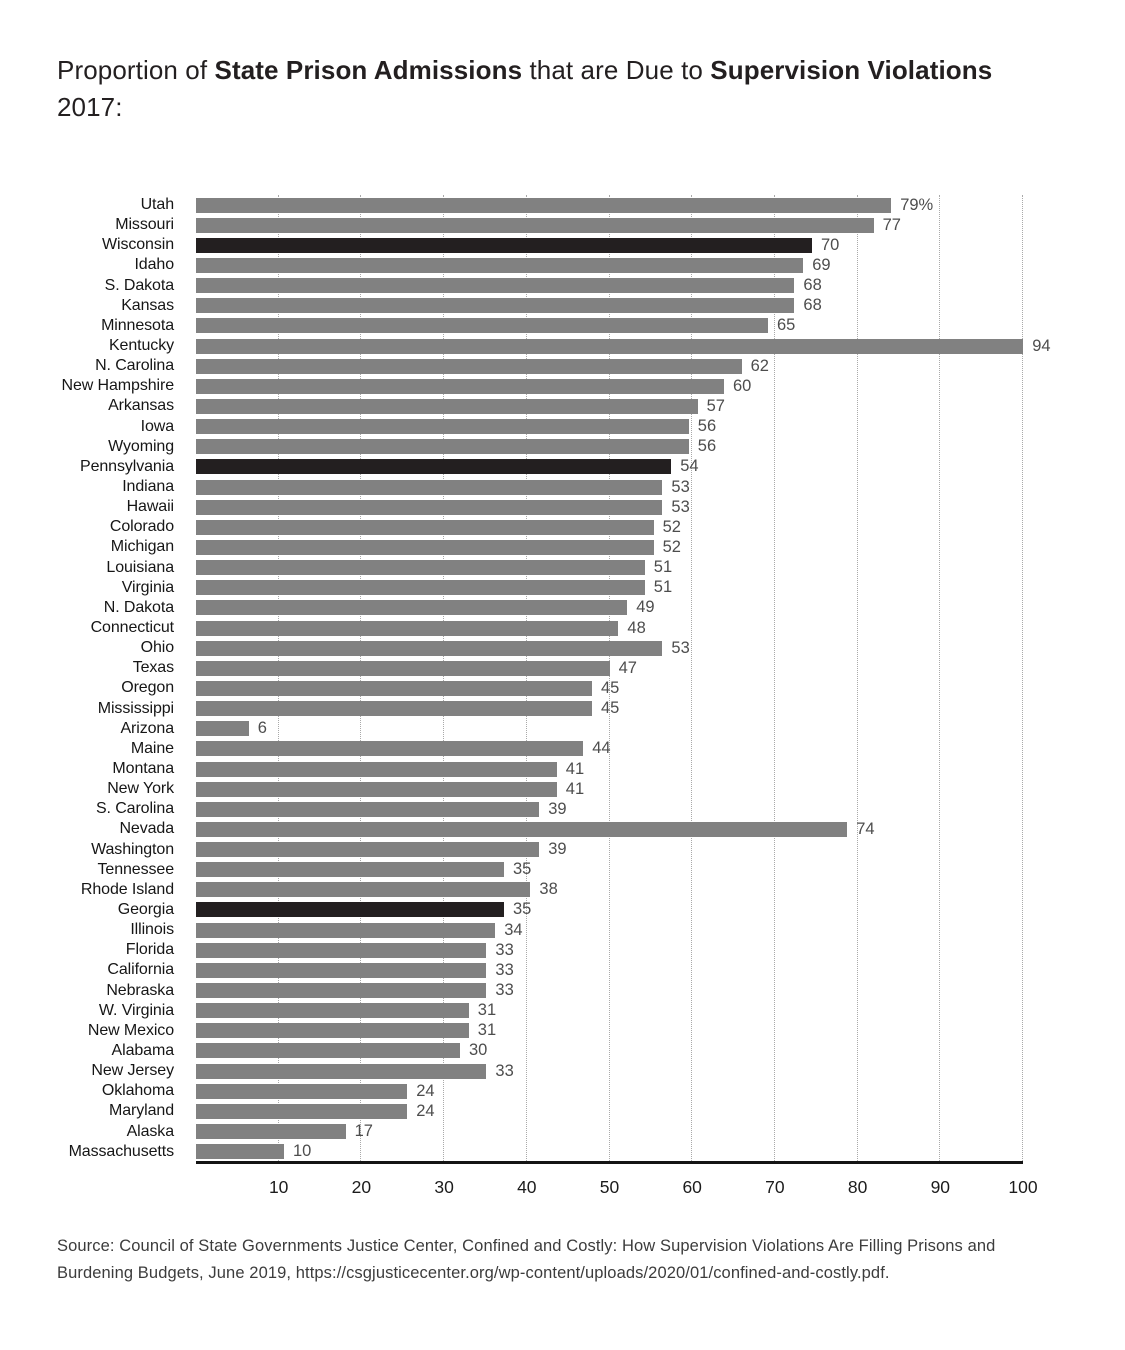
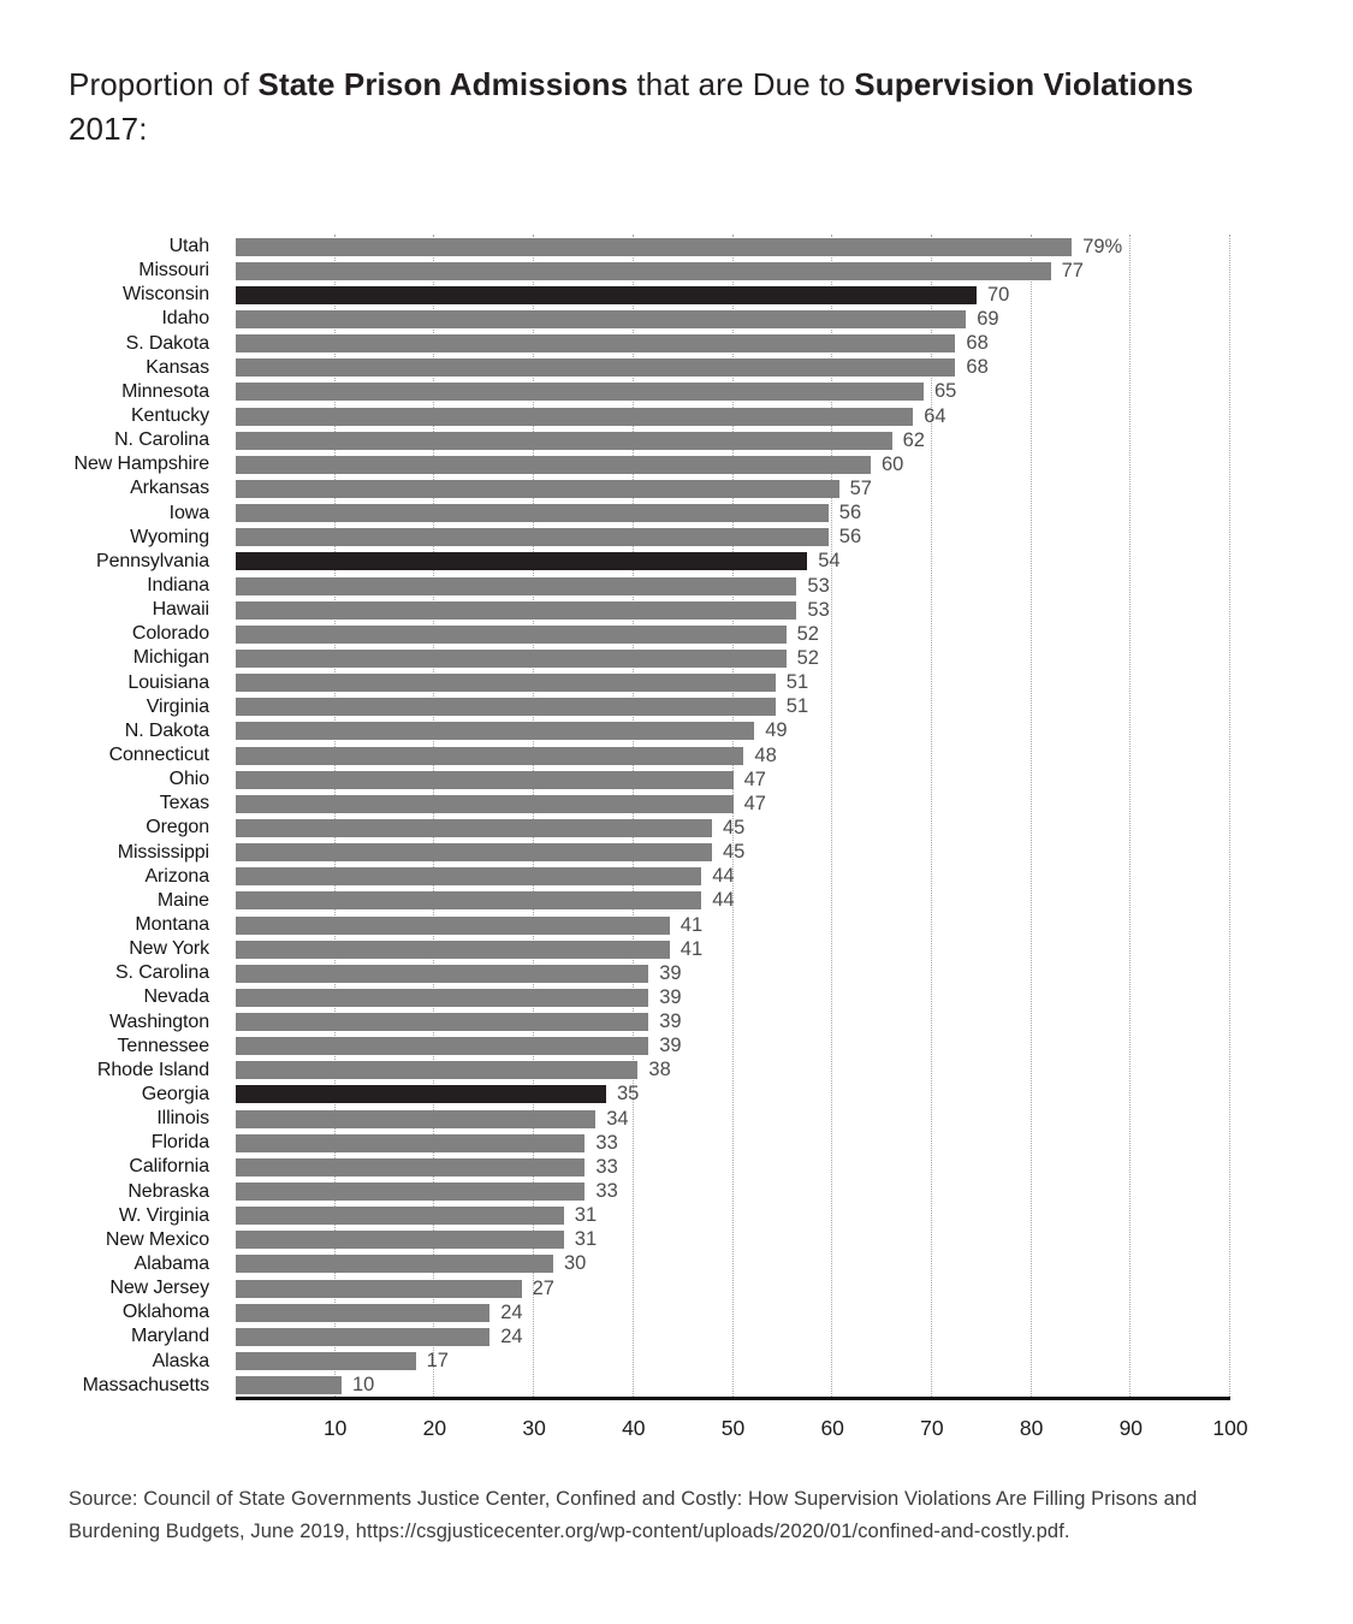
Kentucky: 94 -> 64
Ohio: 53 -> 47
Arizona: 6 -> 44
Nevada: 74 -> 39
Tennessee: 35 -> 39
New Jersey: 33 -> 27
